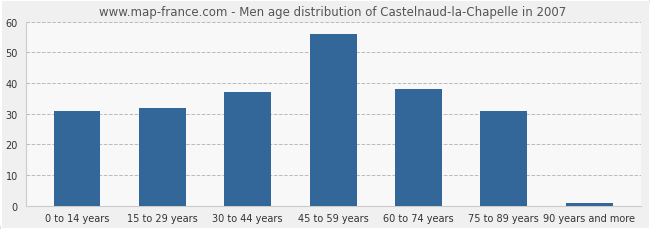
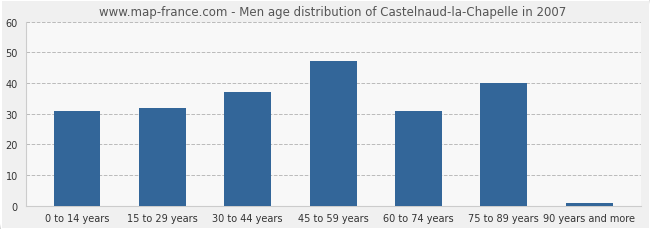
45 to 59 years: 56 -> 47
60 to 74 years: 38 -> 31
75 to 89 years: 31 -> 40
